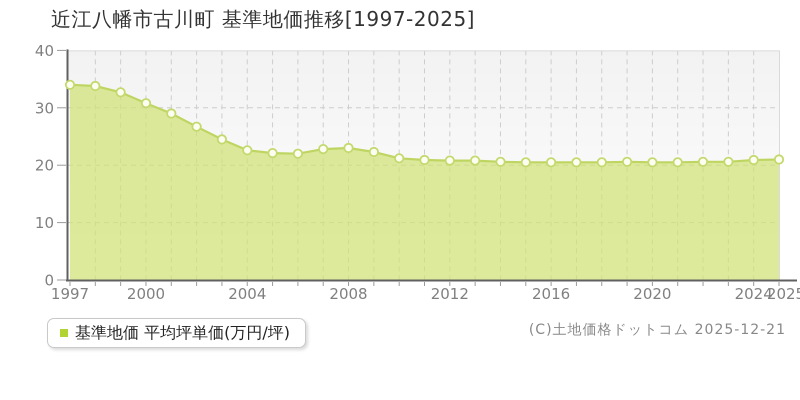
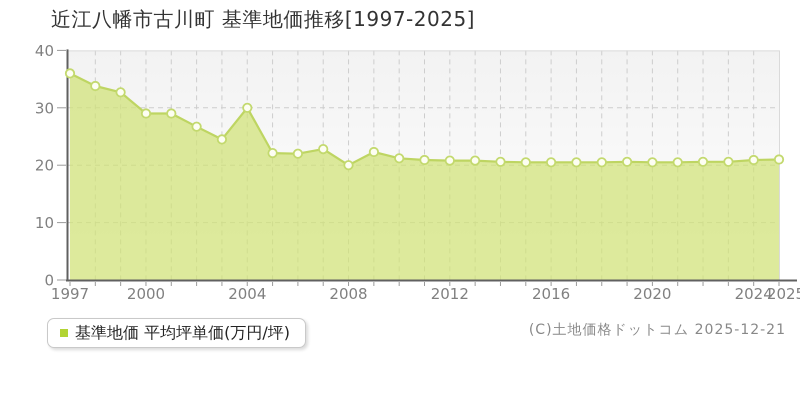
1997: 34 -> 36
2000: 31 -> 29
2004: 23 -> 30
2008: 23 -> 20
